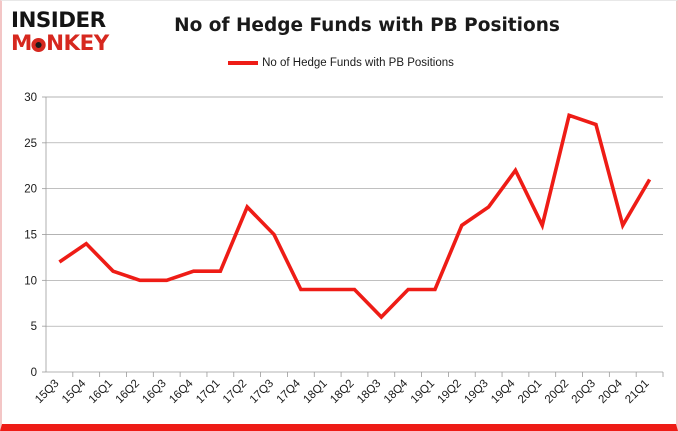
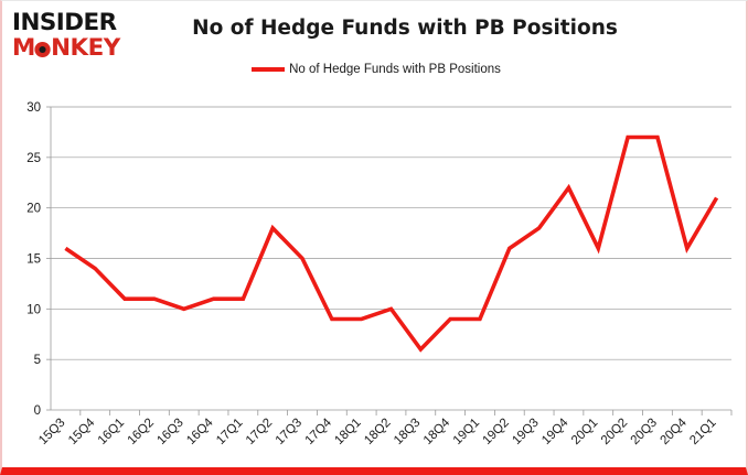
15Q3: 12 -> 16
16Q2: 10 -> 11
18Q2: 9 -> 10
20Q2: 28 -> 27
